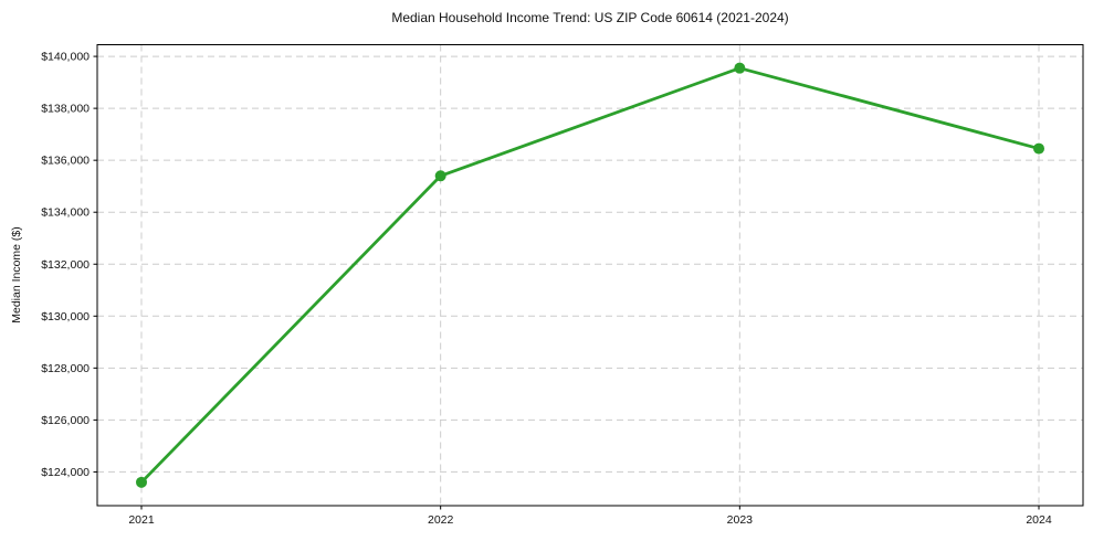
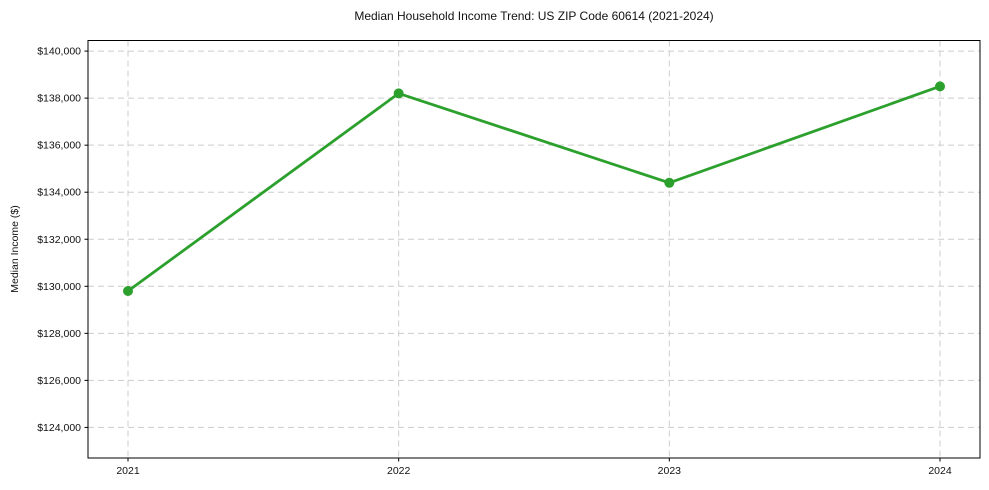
2021: $123600 -> $129800
2022: $135400 -> $138200
2023: $139600 -> $134400
2024: $136400 -> $138500
